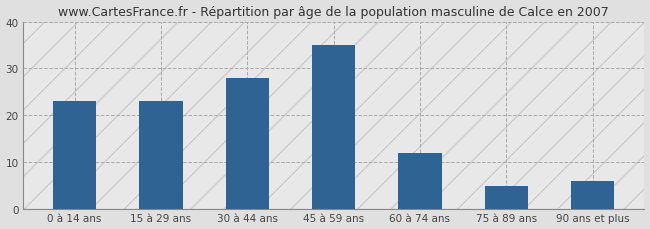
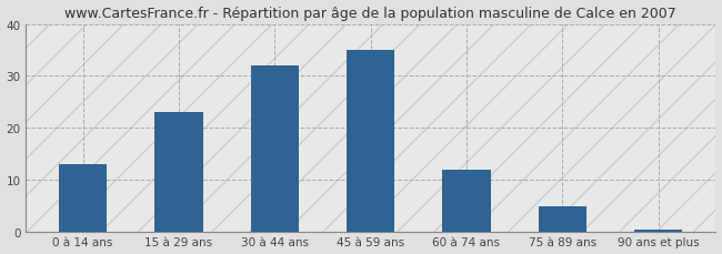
0 à 14 ans: 23.0 -> 13.0
30 à 44 ans: 28.0 -> 32.0
90 ans et plus: 6.0 -> 0.5
